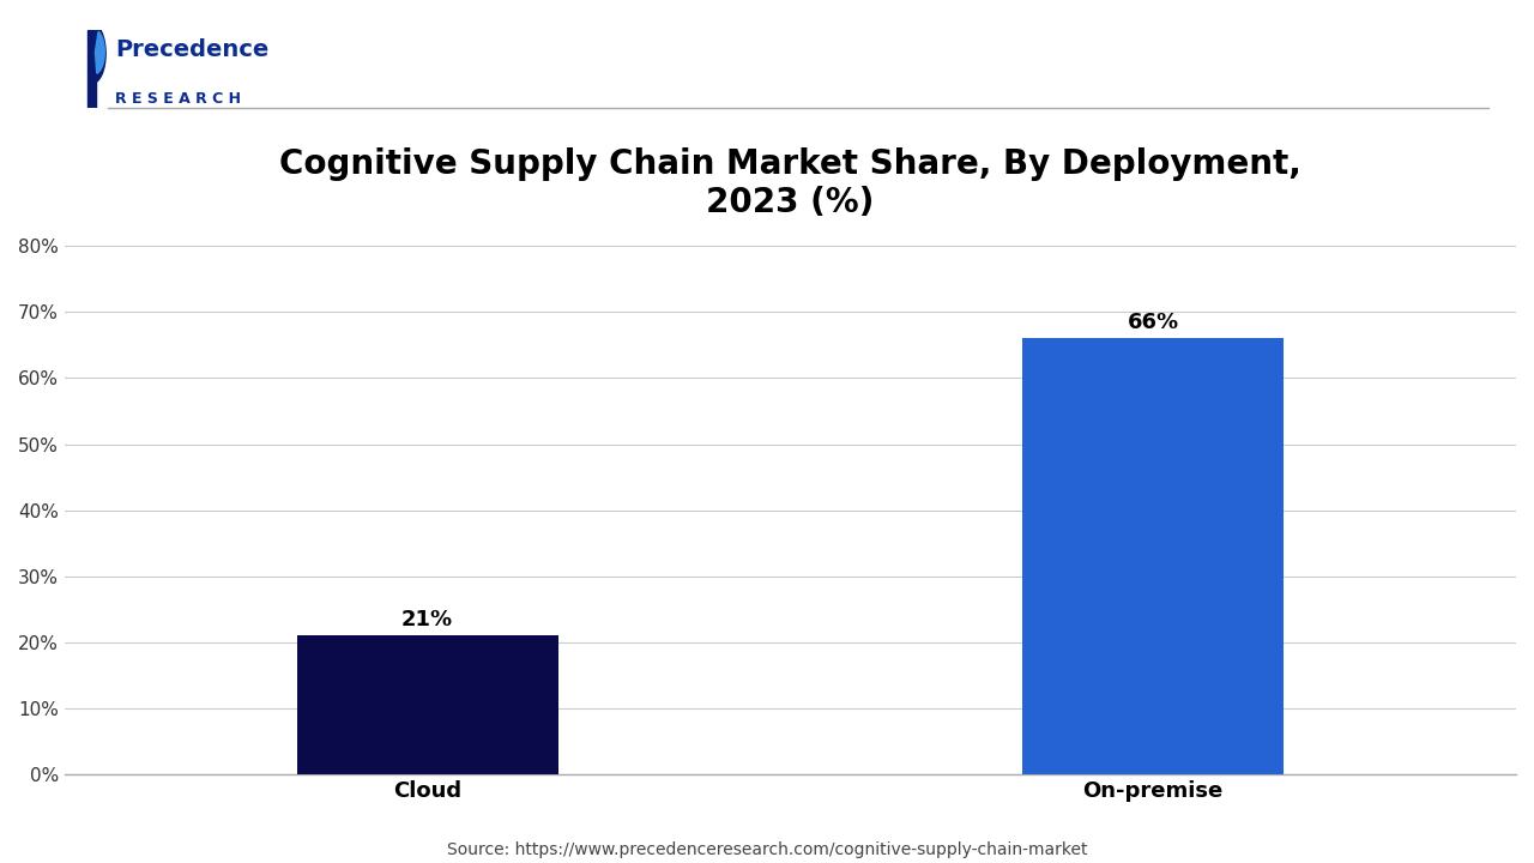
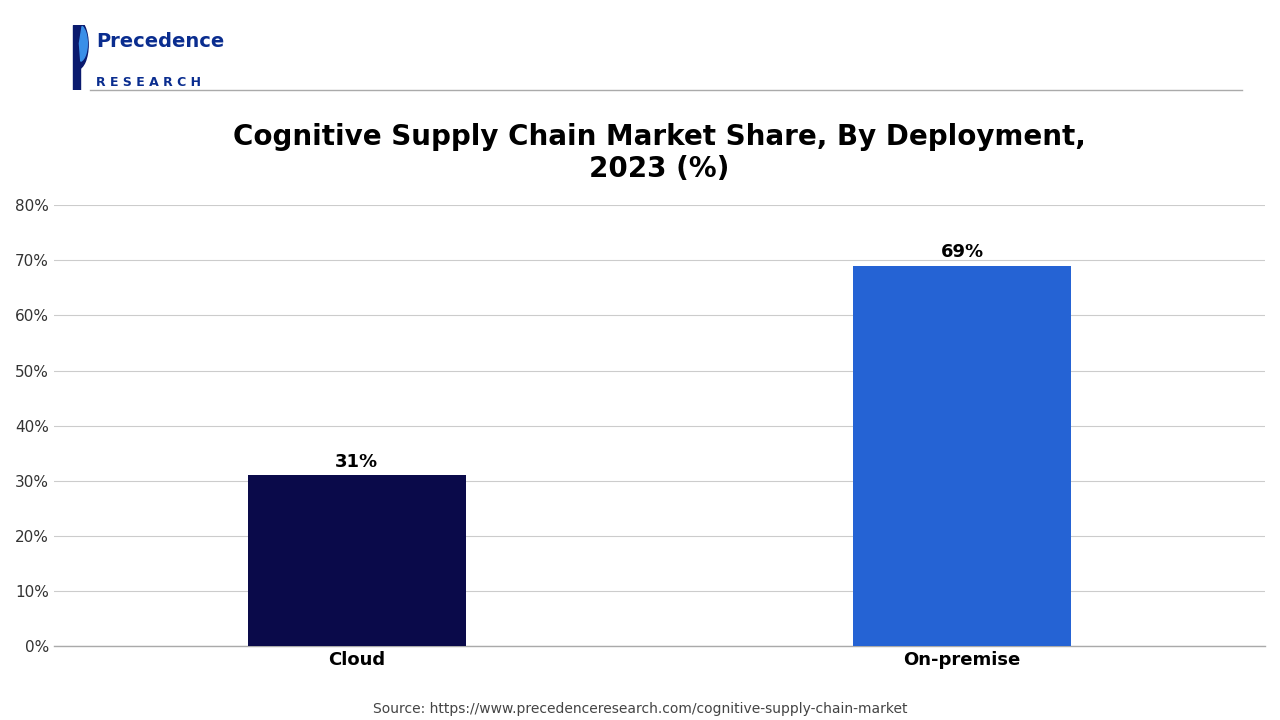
Cloud: 21% -> 31%
On-premise: 66% -> 69%
